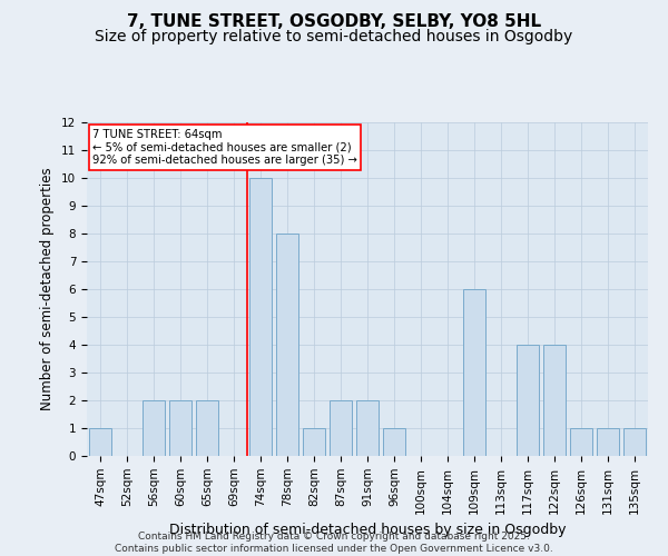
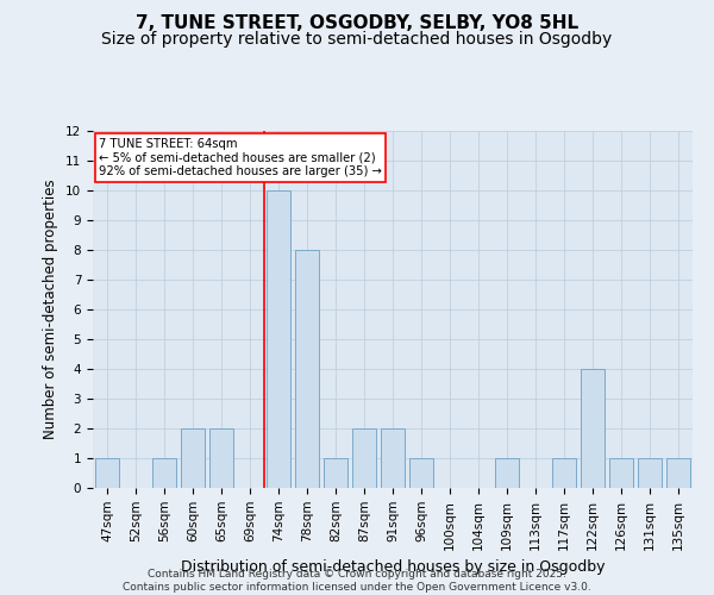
56sqm: 2 -> 1
109sqm: 6 -> 1
117sqm: 4 -> 1
